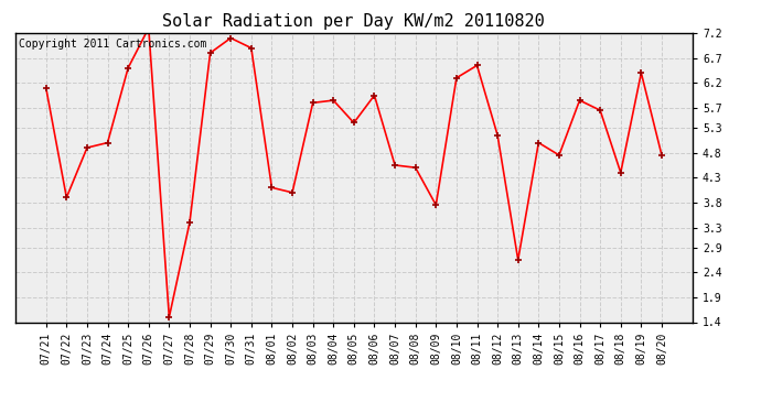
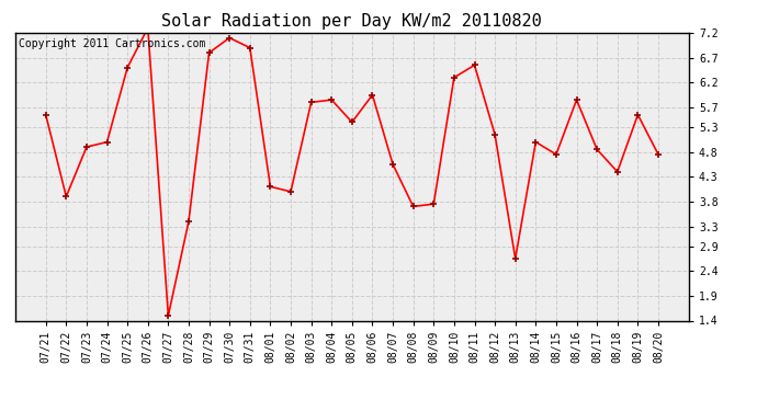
07/21: 6.10 -> 5.55
08/08: 4.50 -> 3.70
08/17: 5.65 -> 4.85
08/19: 6.40 -> 5.55
